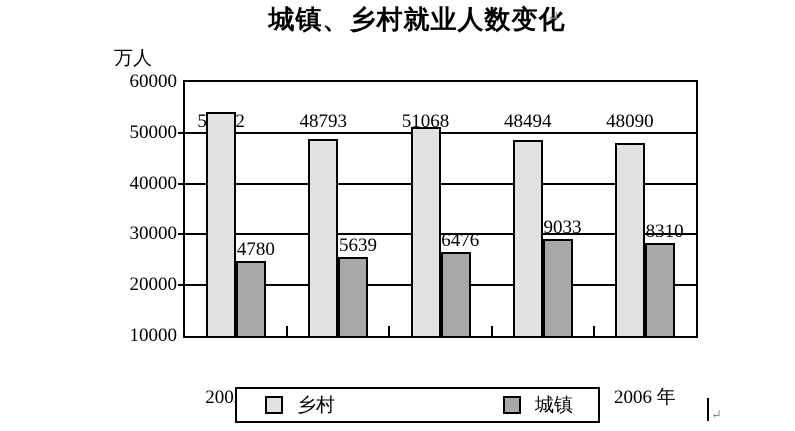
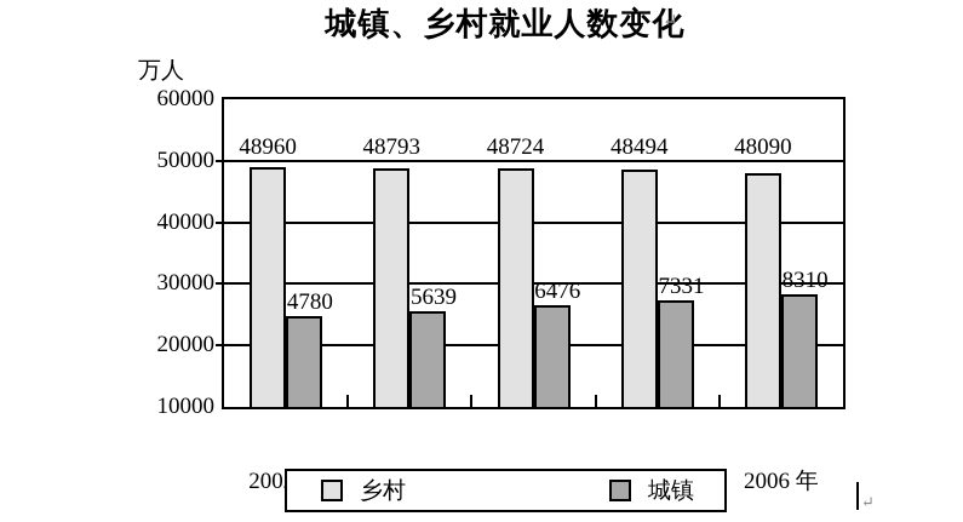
乡村/2002 年: 54192 -> 48960
乡村/2004 年: 51068 -> 48724
城镇/2005 年: 29033 -> 27331
